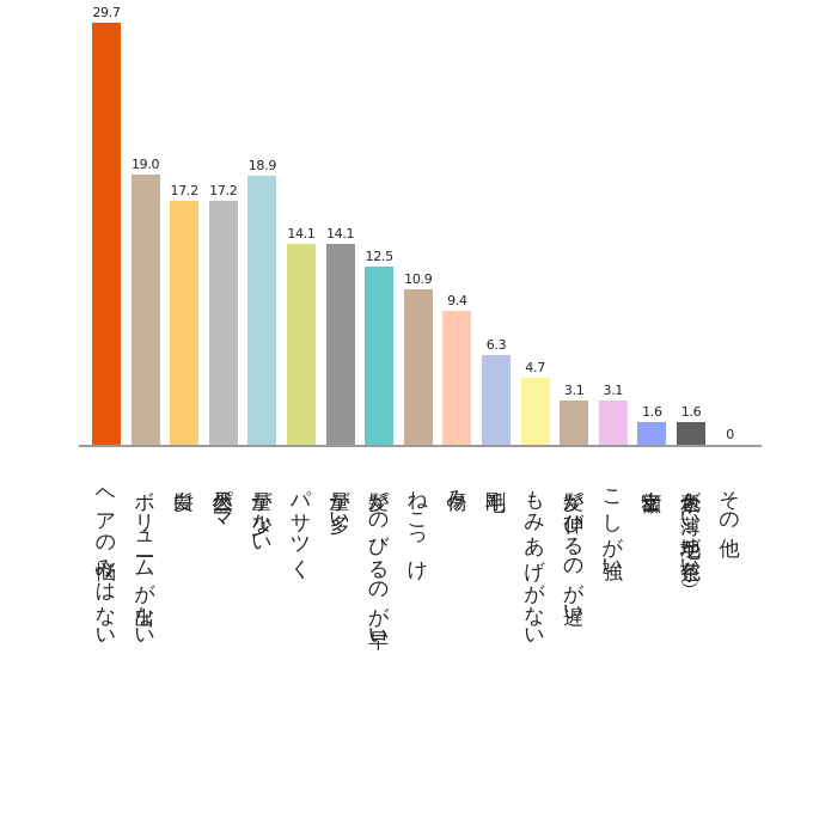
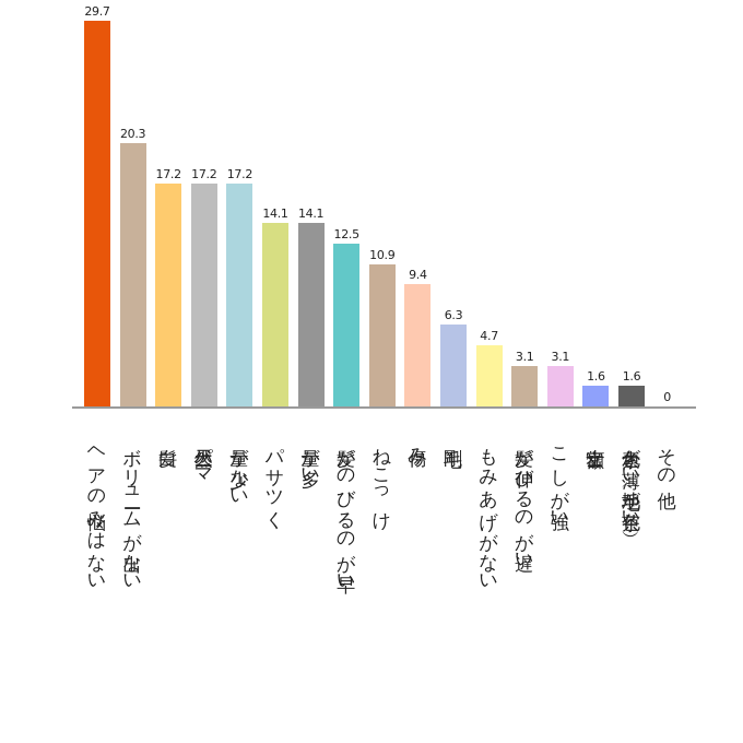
ボリュームが出ない: 19.0 -> 20.3
量が少ない: 18.9 -> 17.2
